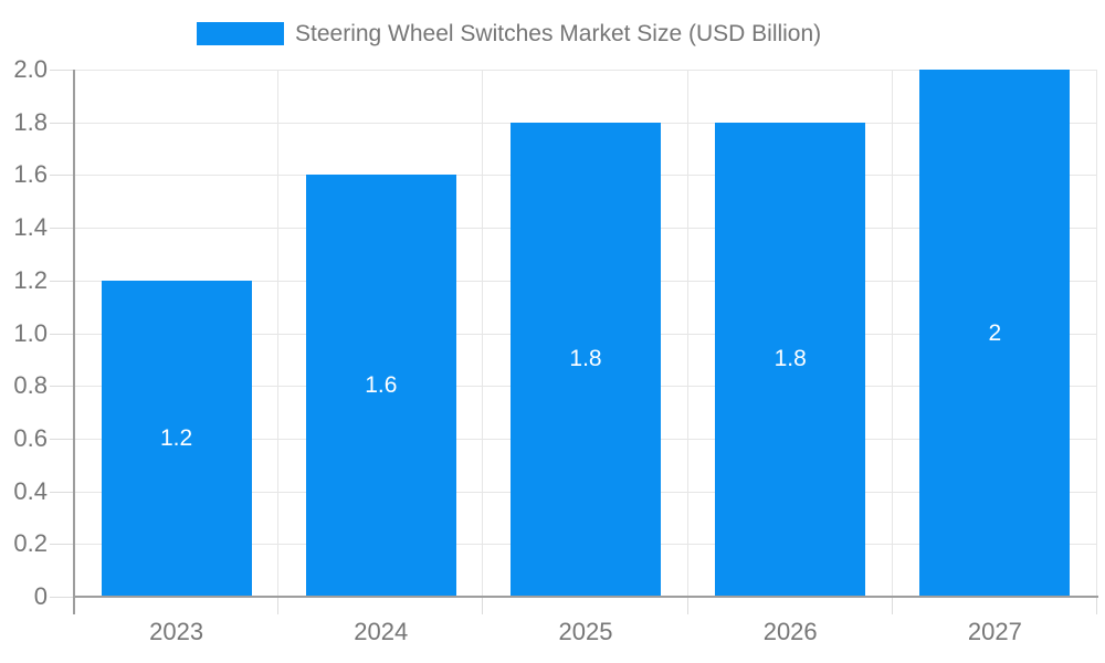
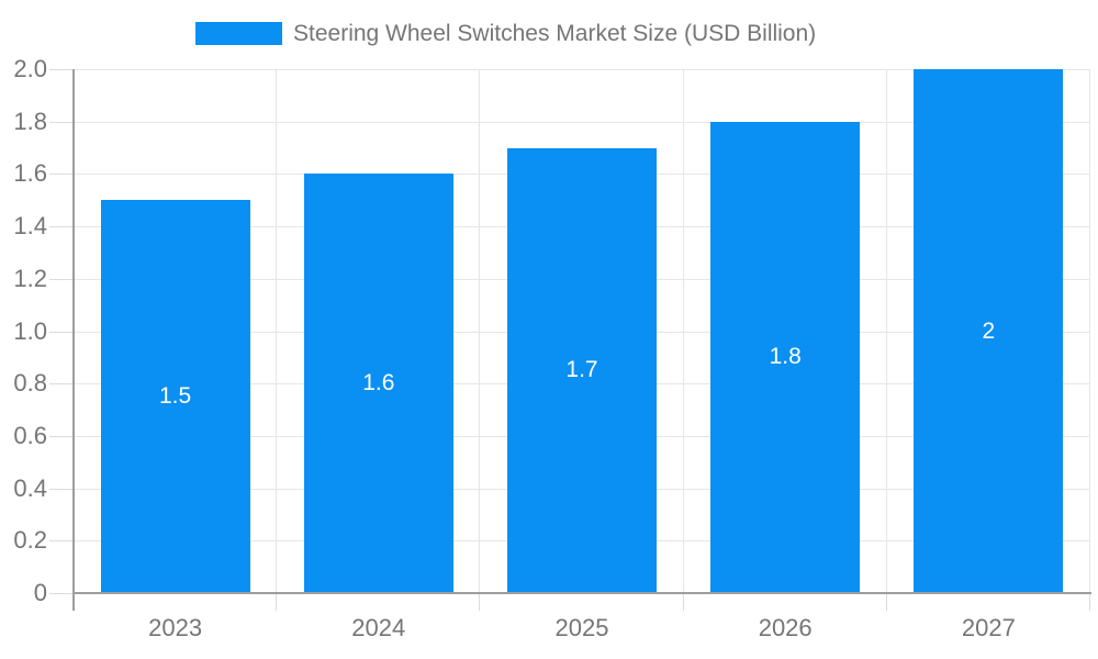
2023: 1.2 -> 1.5
2025: 1.8 -> 1.7
